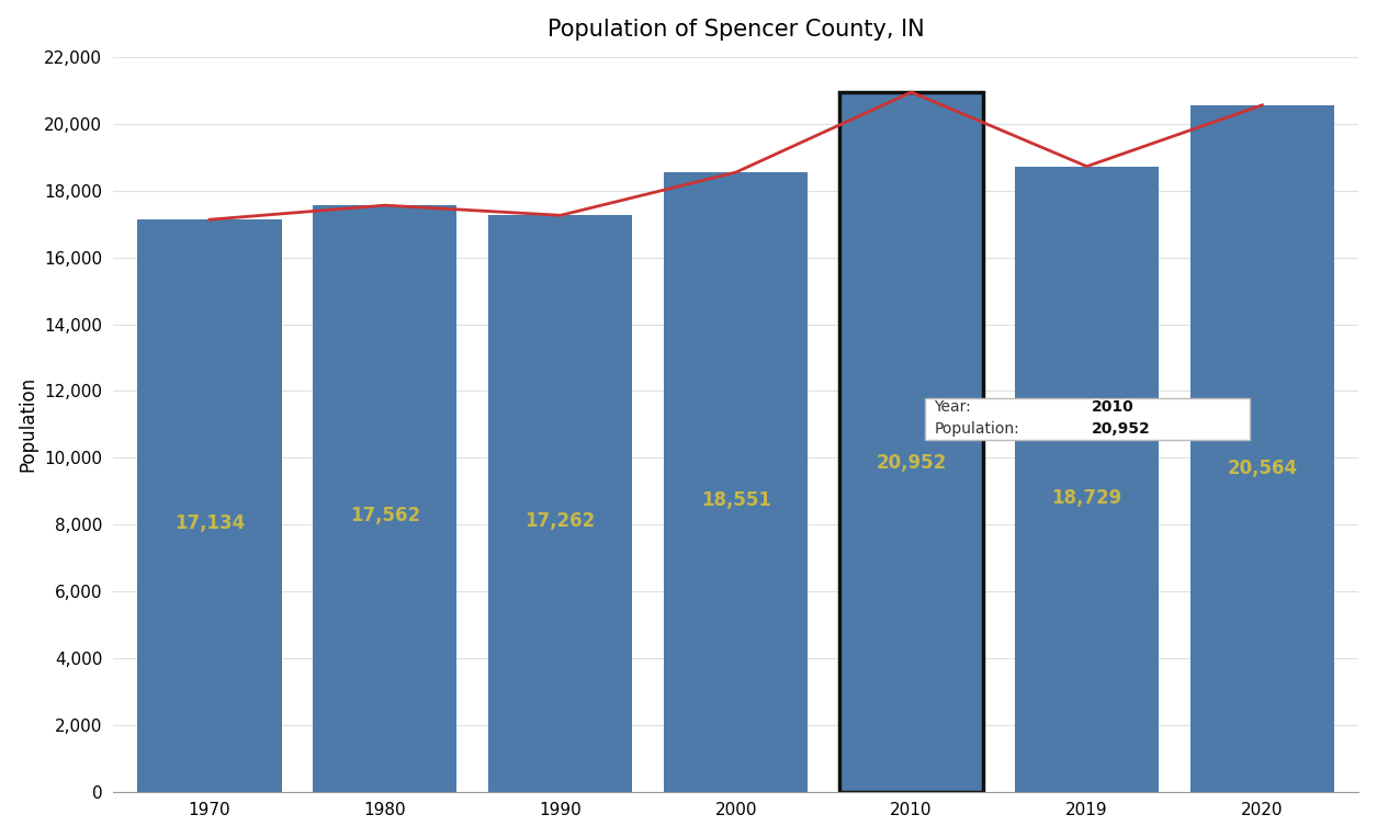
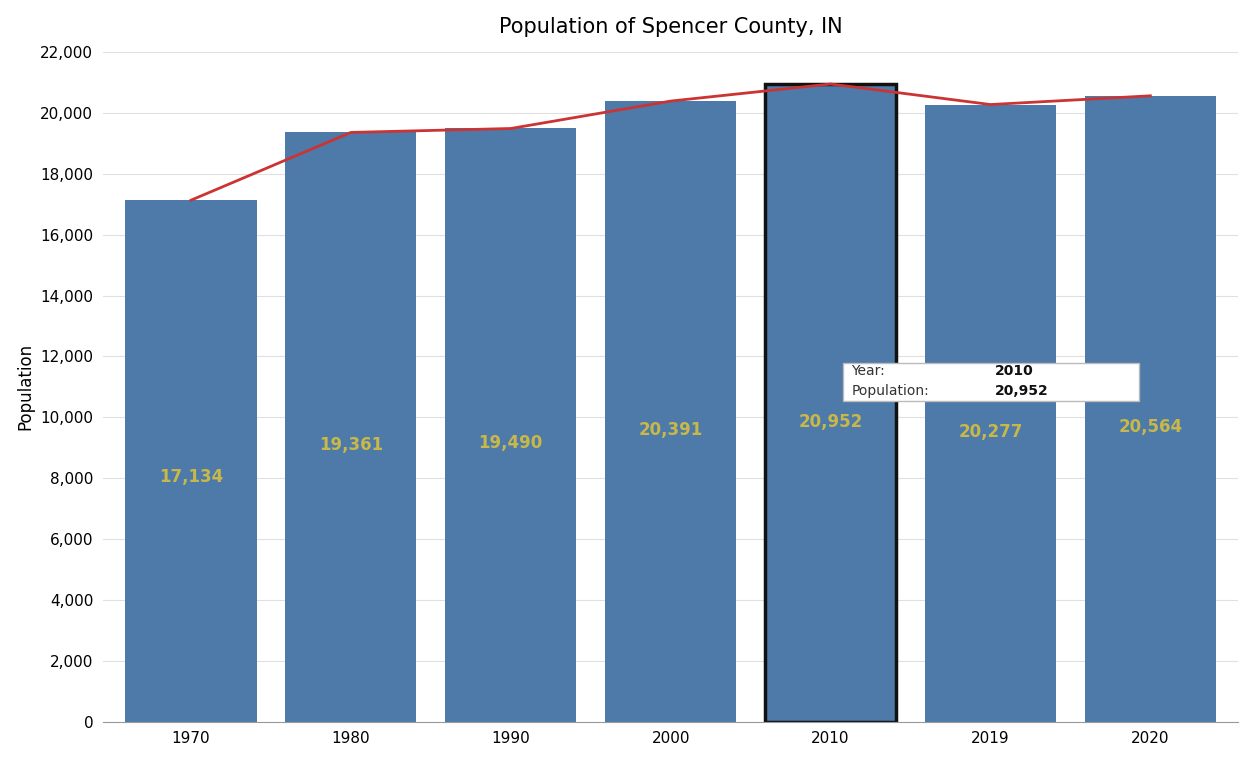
1980: 17,562 -> 19,361
1990: 17,262 -> 19,490
2000: 18,551 -> 20,391
2019: 18,729 -> 20,277
